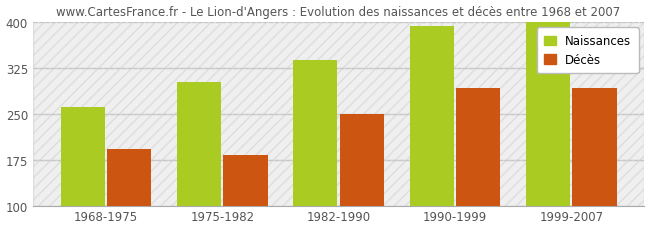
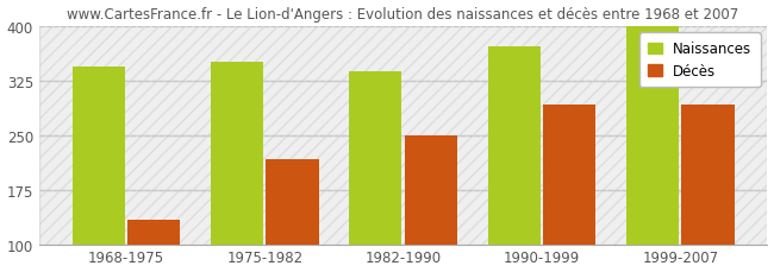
Naissances/1968-1975: 260 -> 344
Décès/1968-1975: 193 -> 134
Naissances/1975-1982: 302 -> 350
Décès/1975-1982: 183 -> 216
Naissances/1990-1999: 393 -> 372
